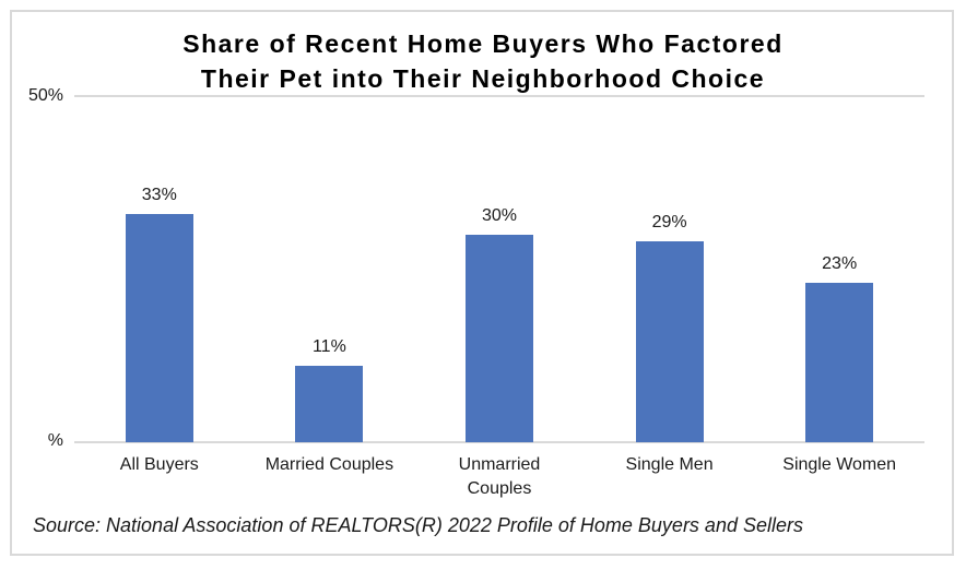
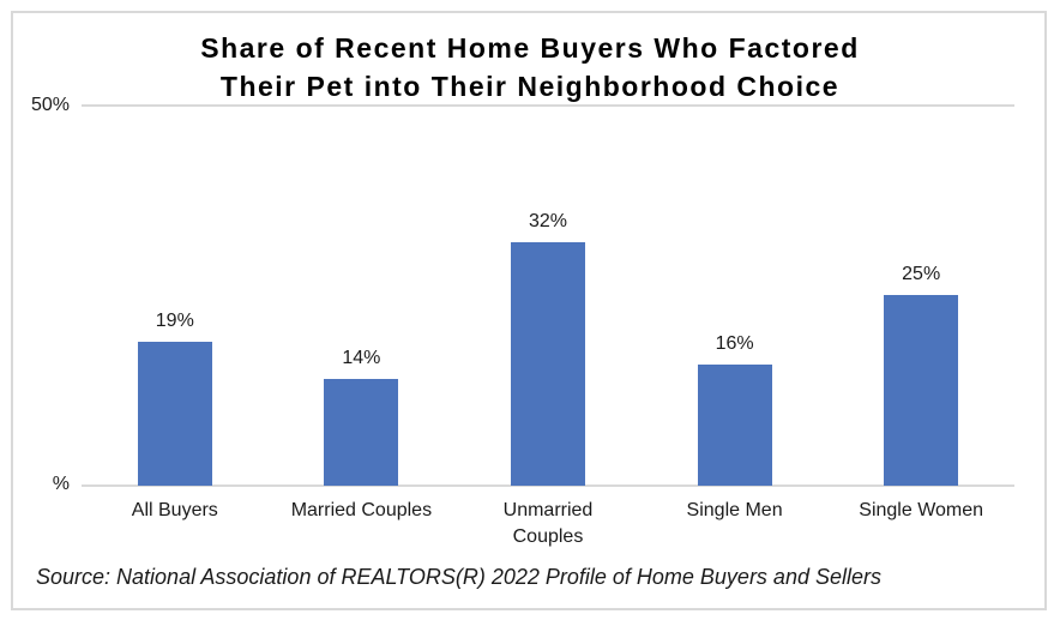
All Buyers: 33% -> 19%
Married Couples: 11% -> 14%
Unmarried Couples: 30% -> 32%
Single Men: 29% -> 16%
Single Women: 23% -> 25%
